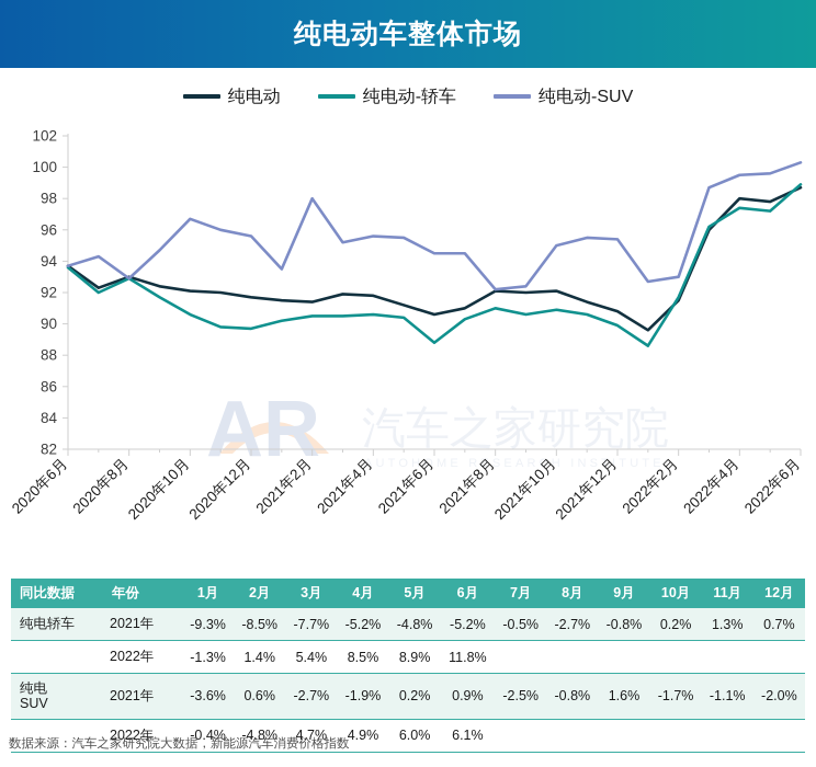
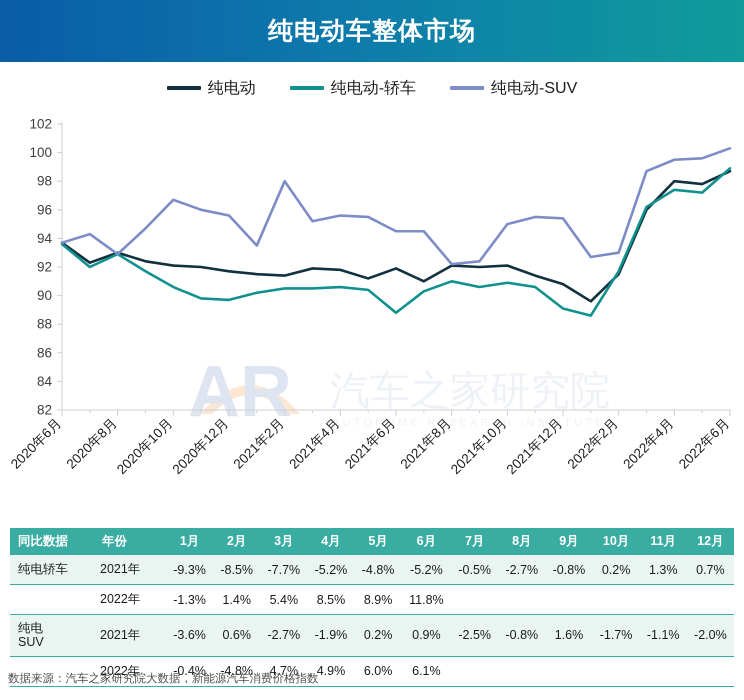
纯电动/2021年6月: 90.6 -> 91.9
纯电动-轿车/2021年12月: 89.9 -> 89.1
